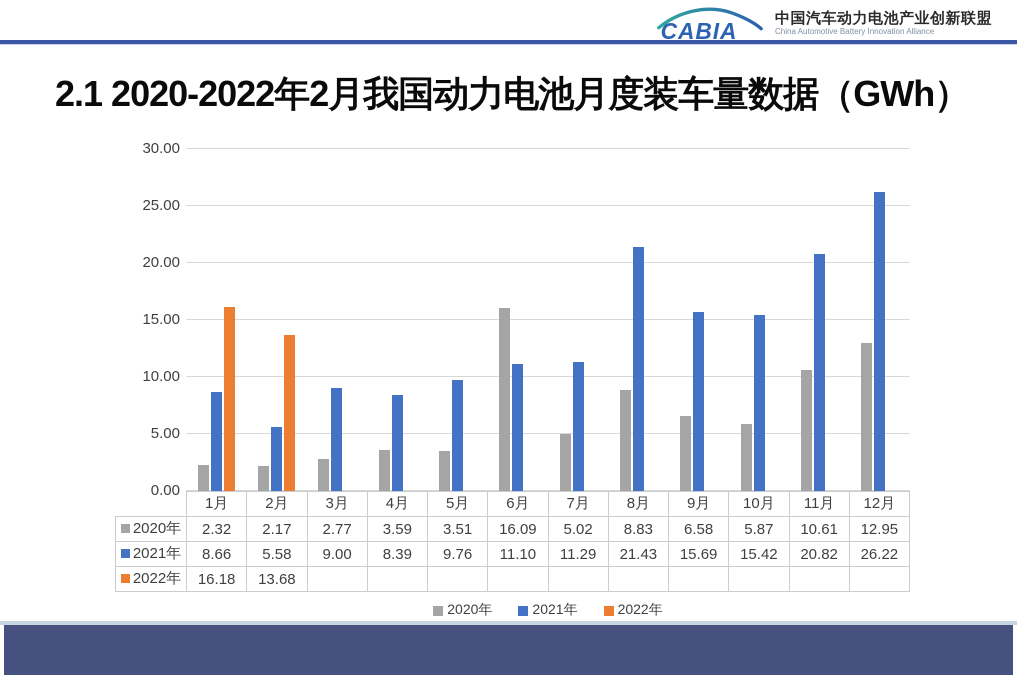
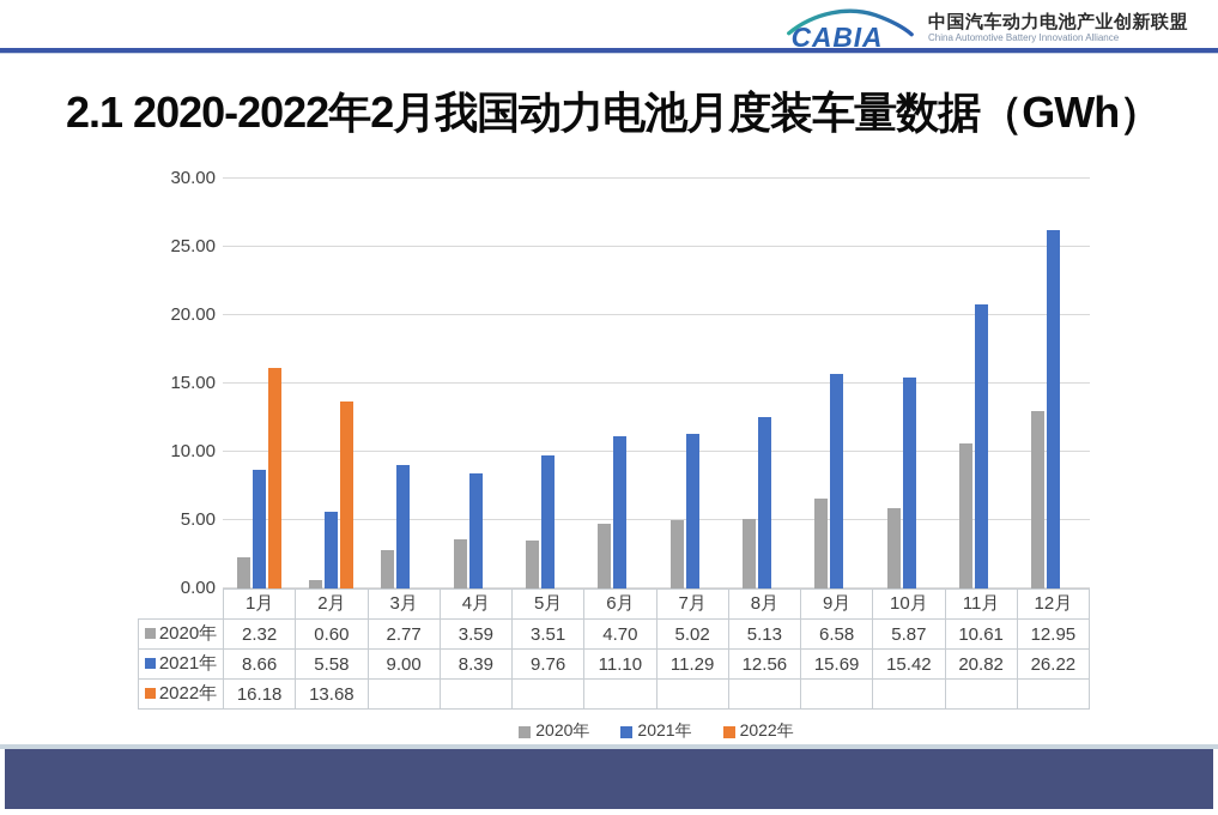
2020年/2月: 2.17 -> 0.60
2020年/6月: 16.09 -> 4.70
2020年/8月: 8.83 -> 5.13
2021年/8月: 21.43 -> 12.56
